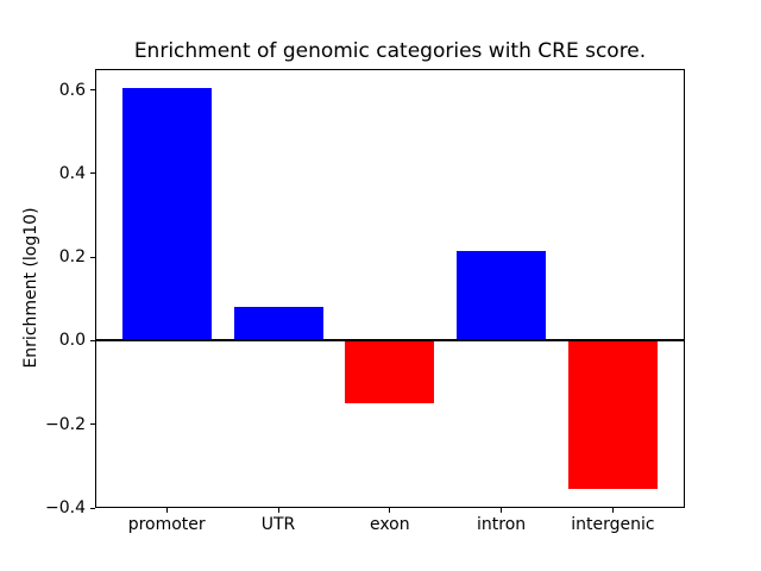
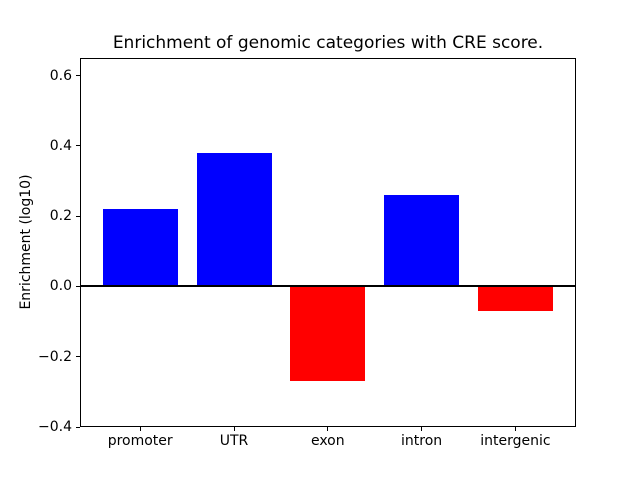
promoter: 0.60 -> 0.22
UTR: 0.08 -> 0.38
exon: -0.15 -> -0.27
intron: 0.21 -> 0.26
intergenic: -0.35 -> -0.07
